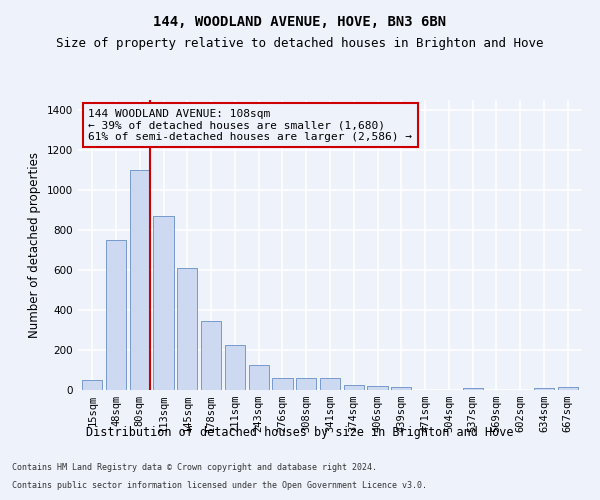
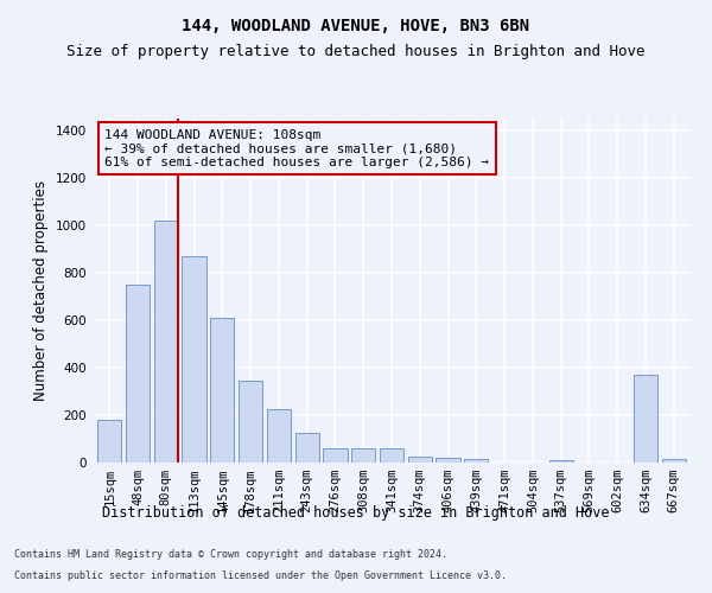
15sqm: 50 -> 180
80sqm: 1100 -> 1020
634sqm: 10 -> 370
